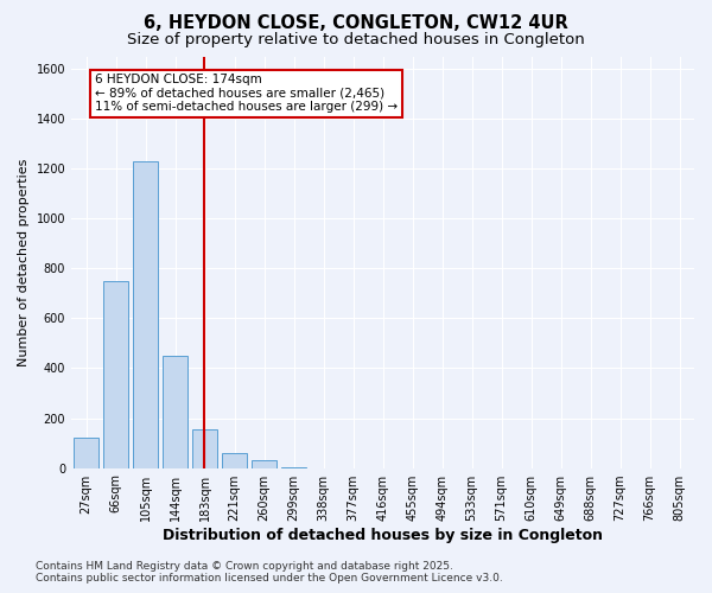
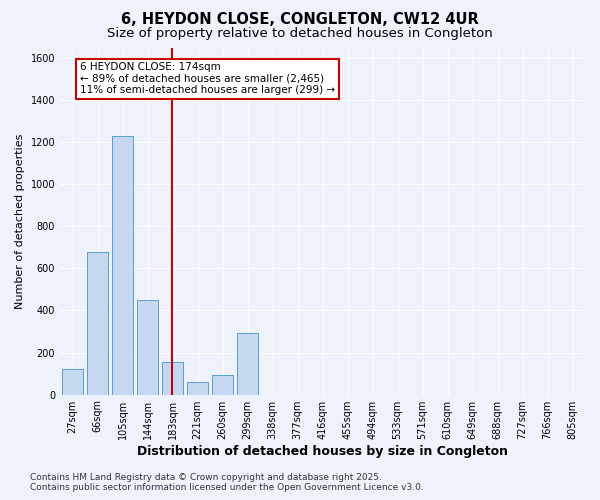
66sqm: 750 -> 680
260sqm: 30 -> 95
299sqm: 5 -> 295
